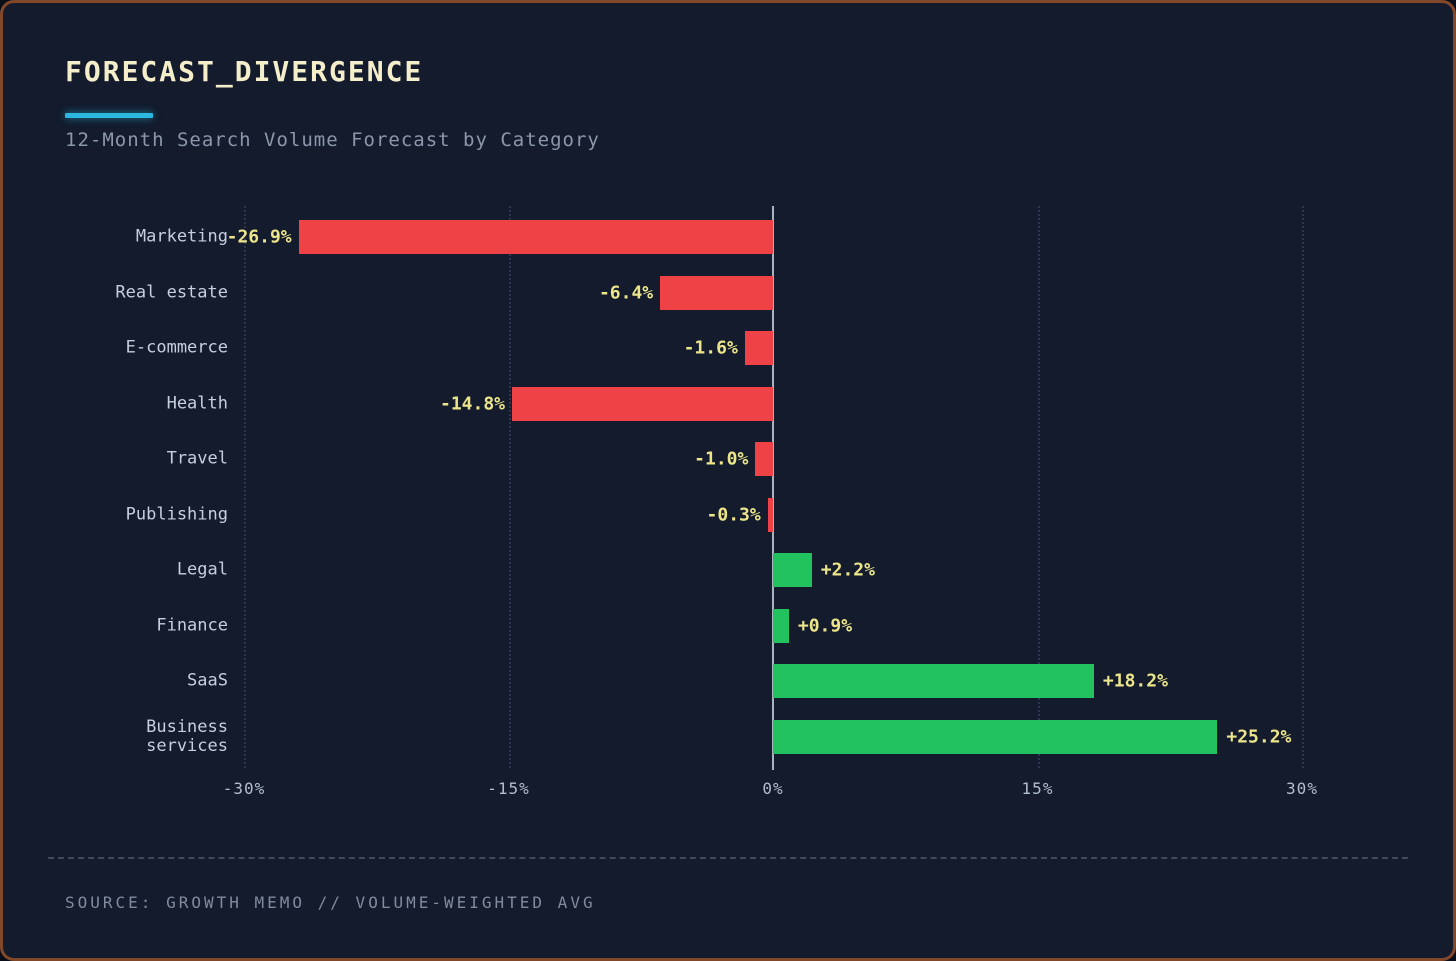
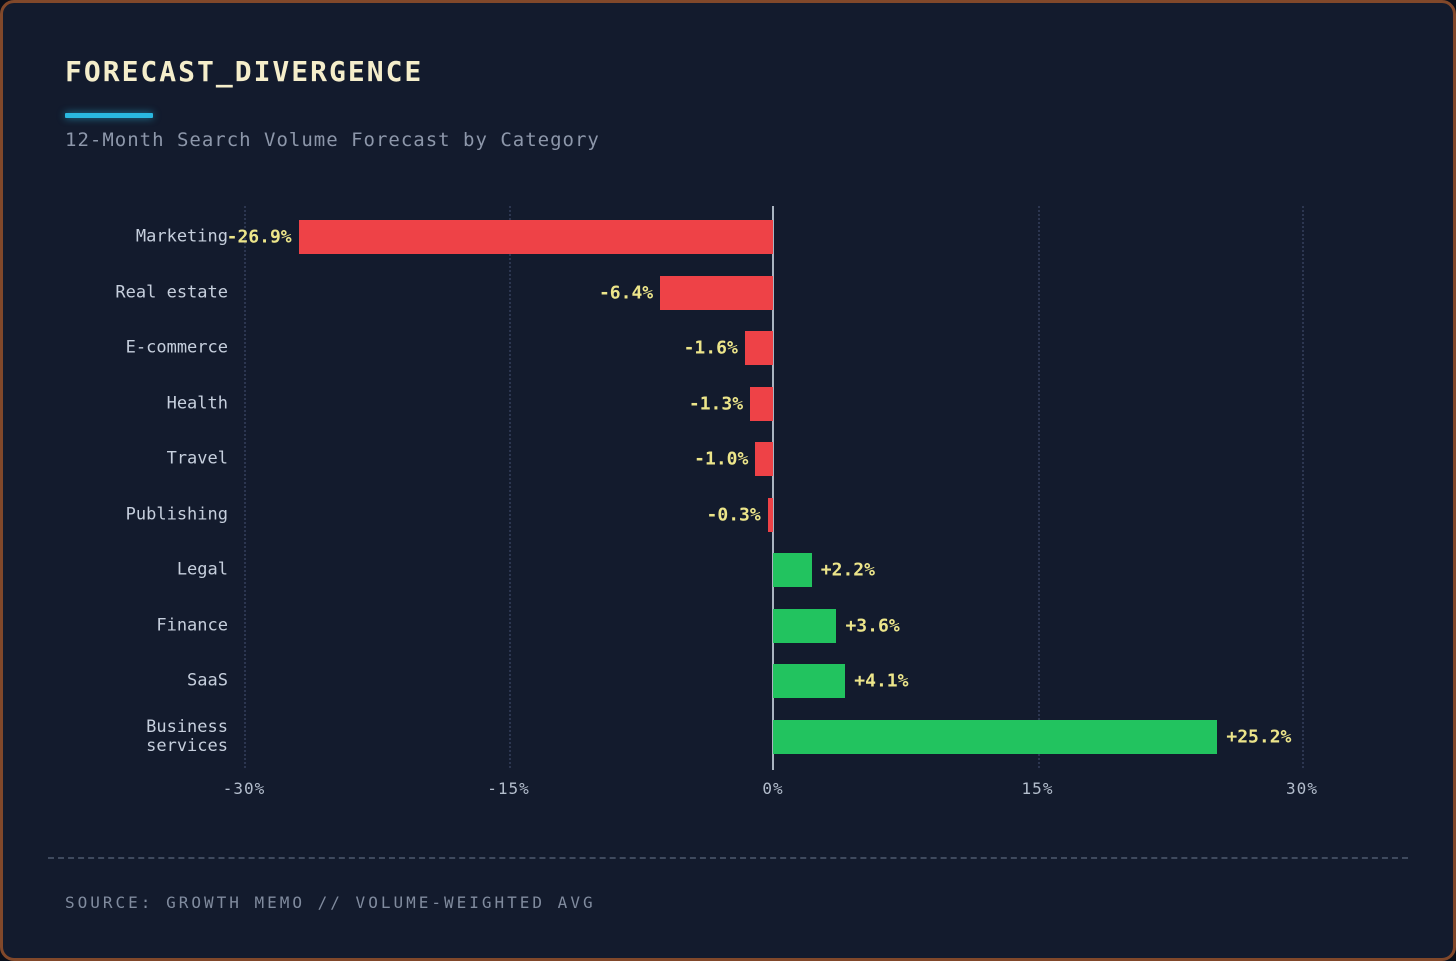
Health: -14.8% -> -1.3%
Finance: +0.9% -> +3.6%
SaaS: +18.2% -> +4.1%
